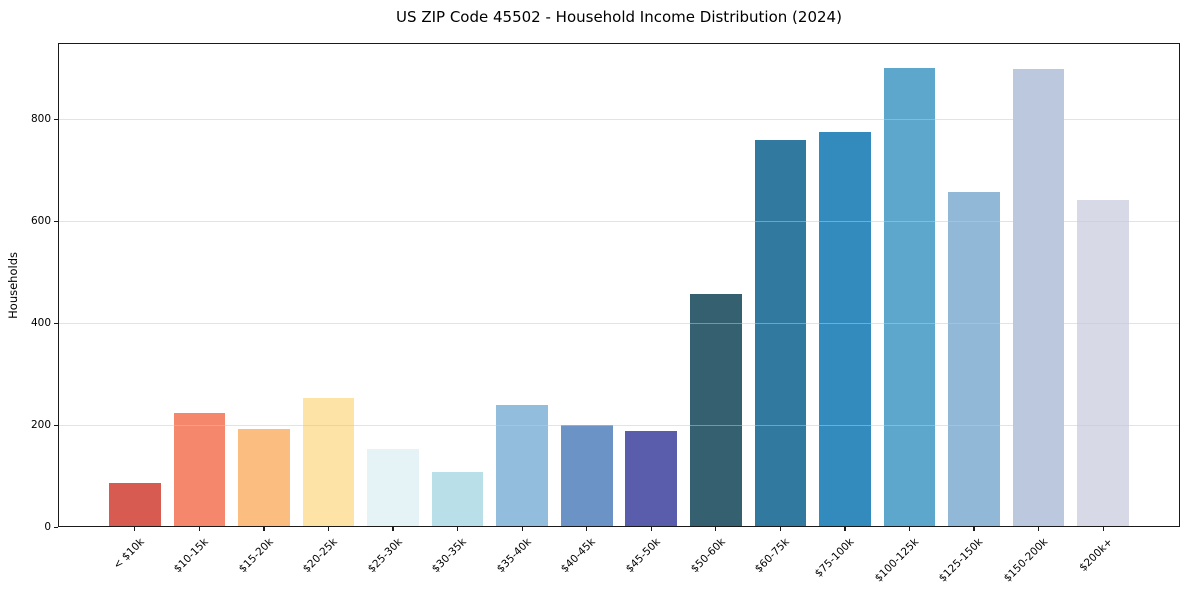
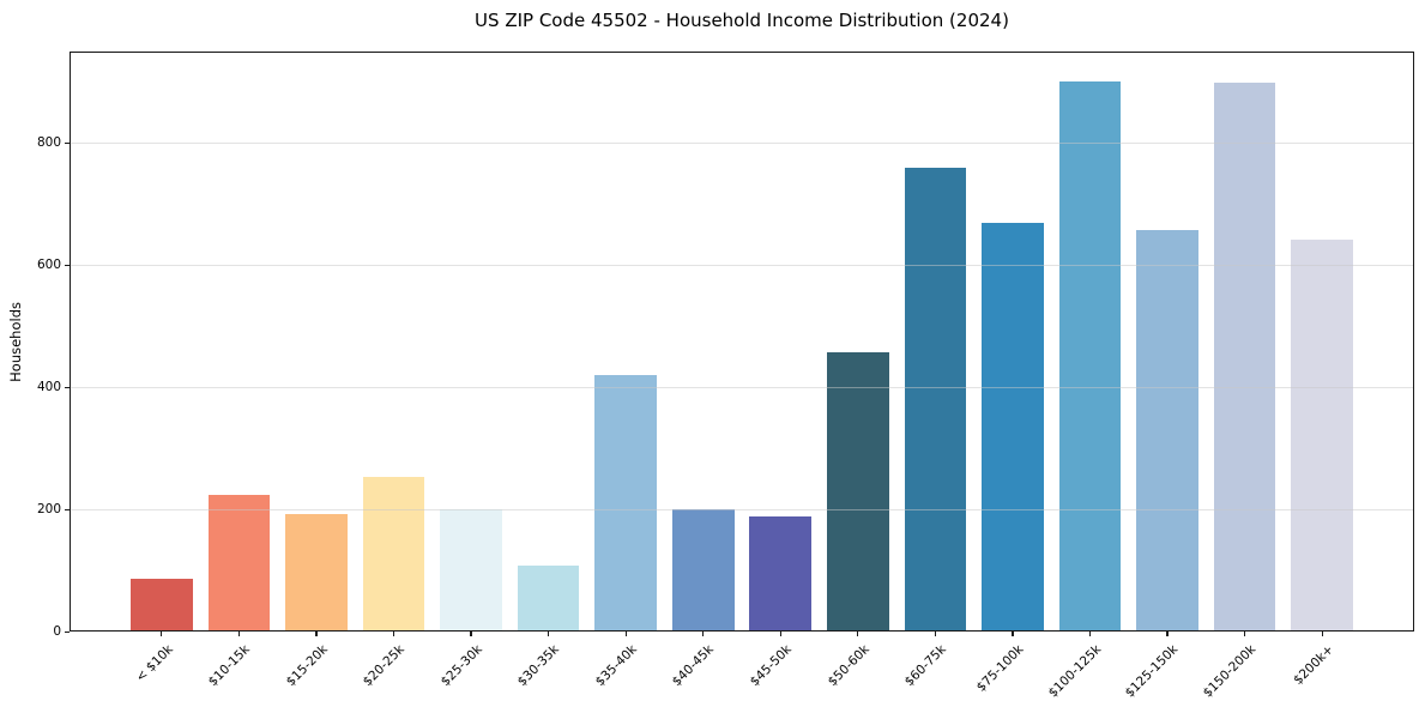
$25-30k: 150 -> 200
$35-40k: 240 -> 420
$75-100k: 780 -> 670
